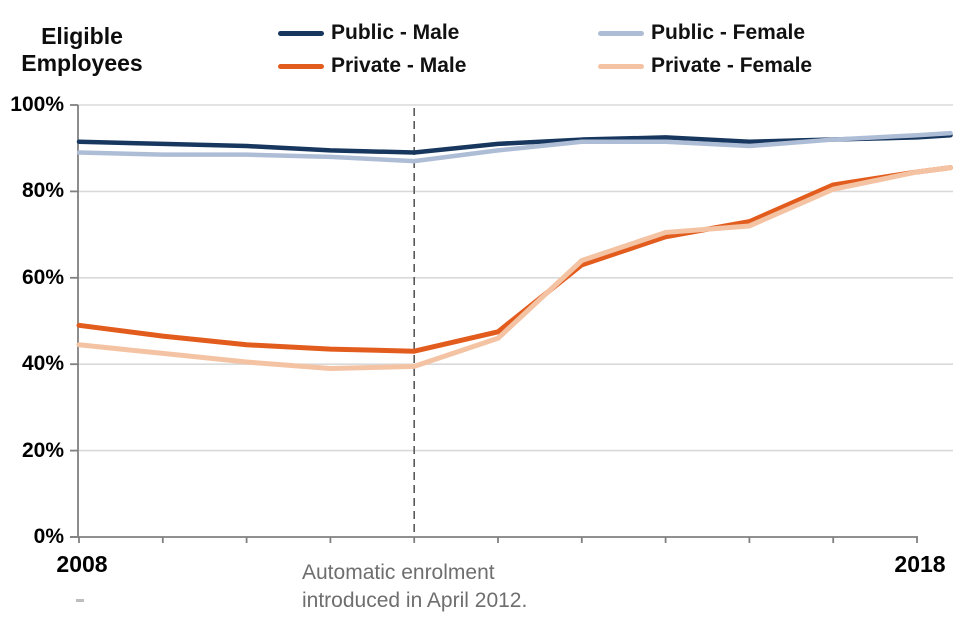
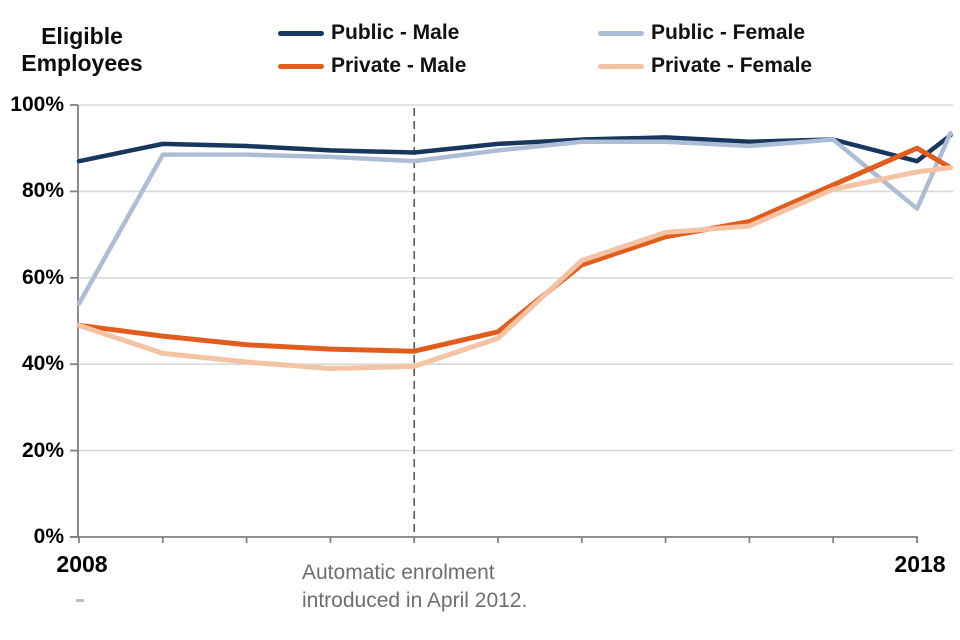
Public - Male/2008: 92% -> 87%
Public - Female/2008: 89% -> 54%
Private - Female/2008: 44% -> 49%
Public - Male/2018: 92% -> 87%
Public - Female/2018: 93% -> 76%
Private - Male/2018: 84% -> 90%
